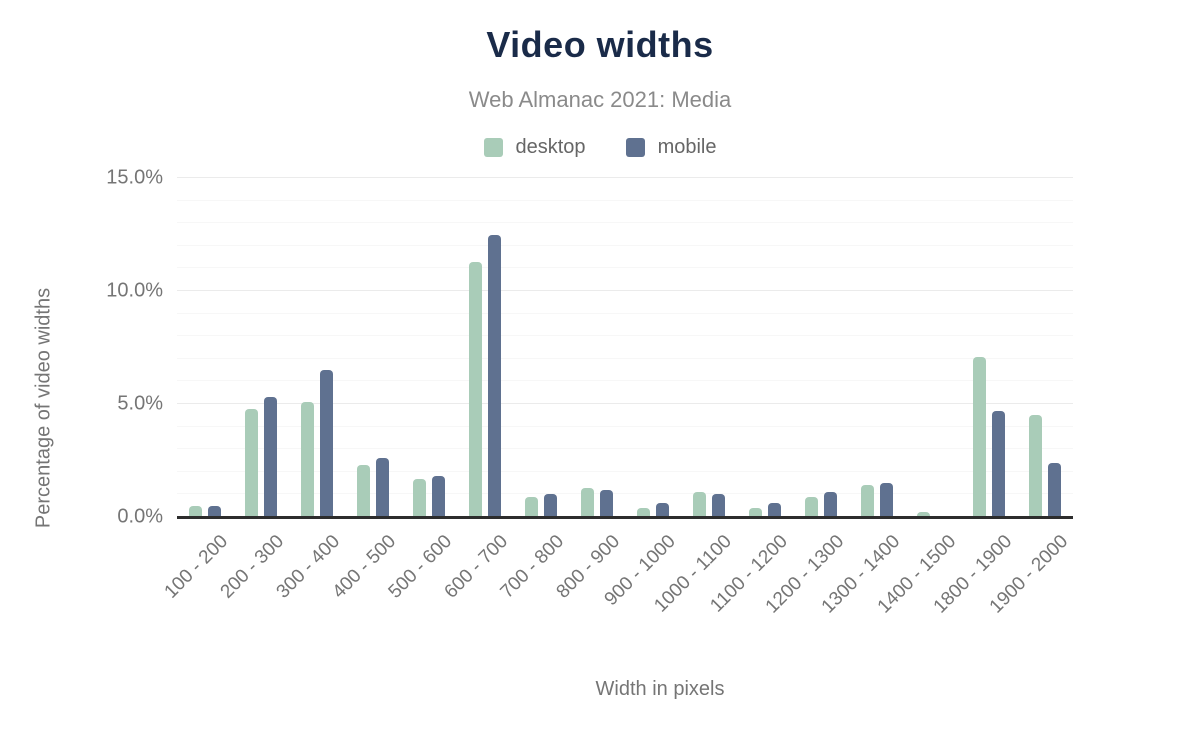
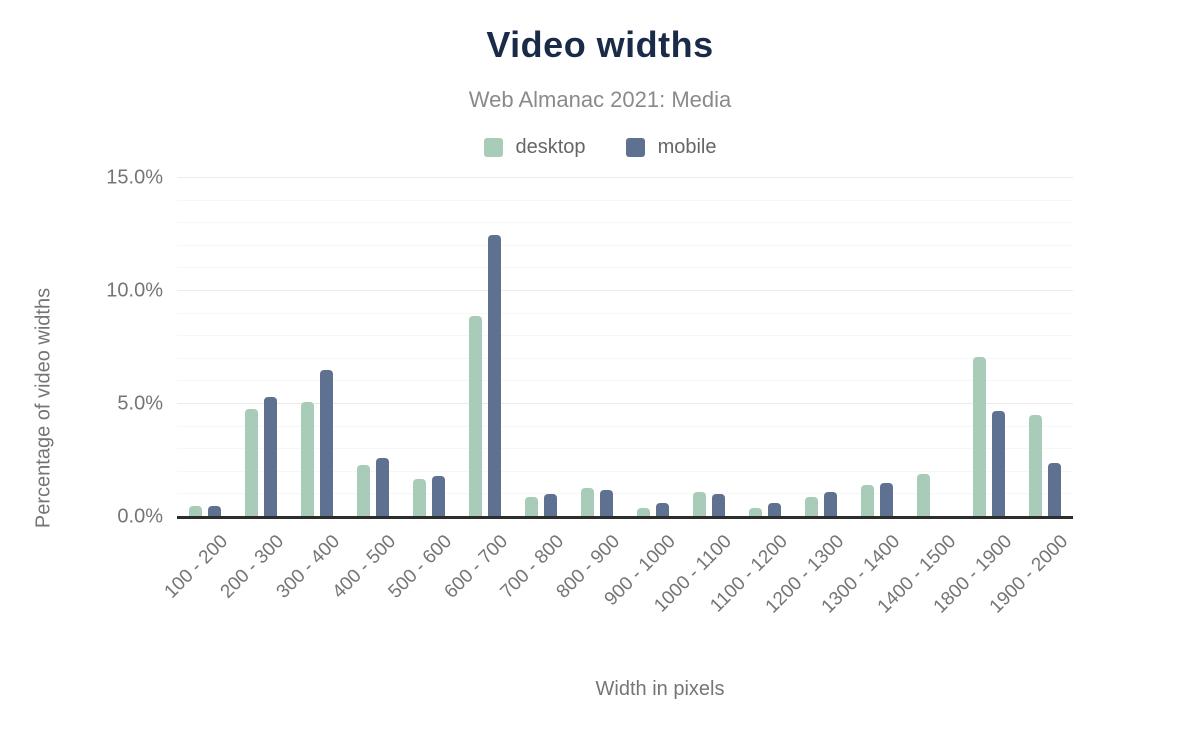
desktop/600 - 700: 11.3% -> 8.9%
desktop/1400 - 1500: 0.2% -> 1.9%
